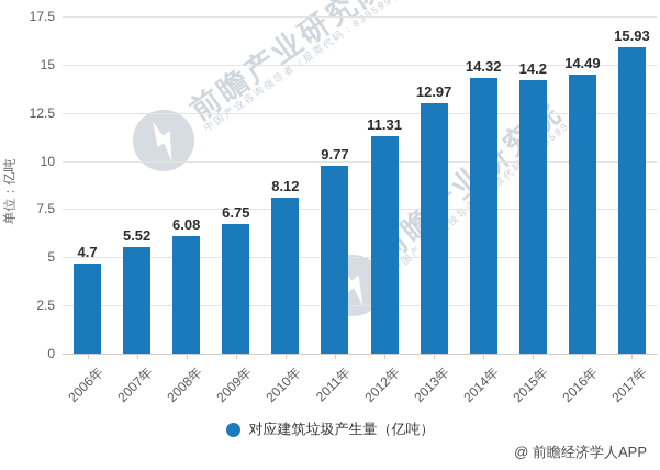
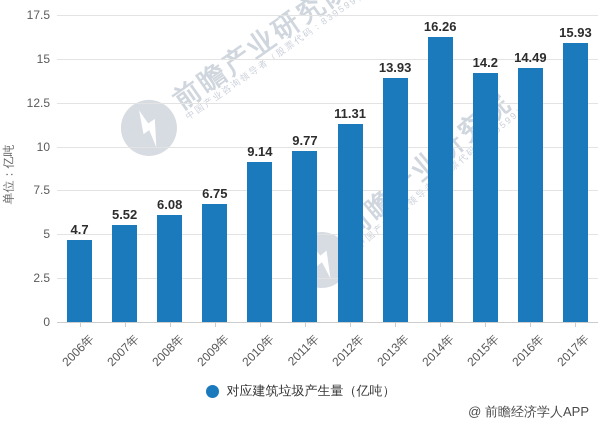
2010年: 8.12 -> 9.14
2013年: 12.97 -> 13.93
2014年: 14.32 -> 16.26
